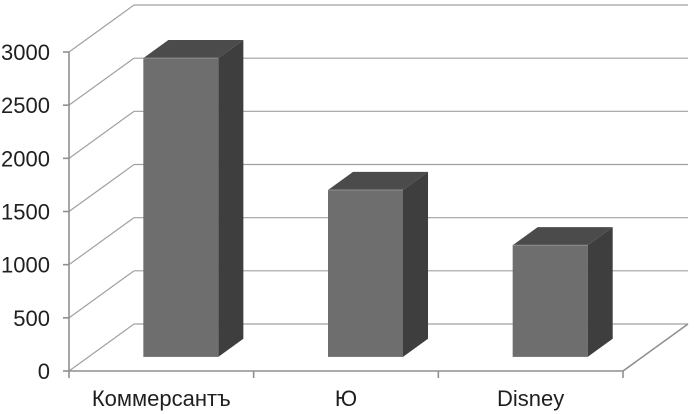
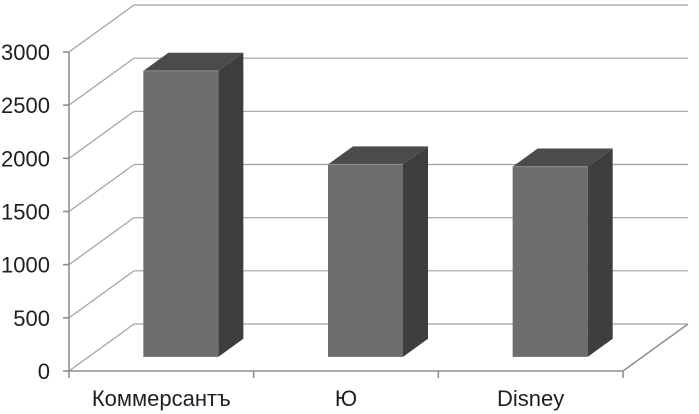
Коммерсантъ: 2810 -> 2690
Ю: 1570 -> 1810
Disney: 1050 -> 1790
